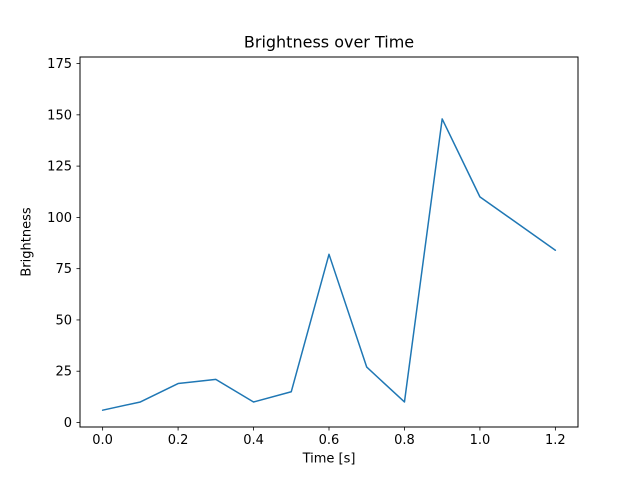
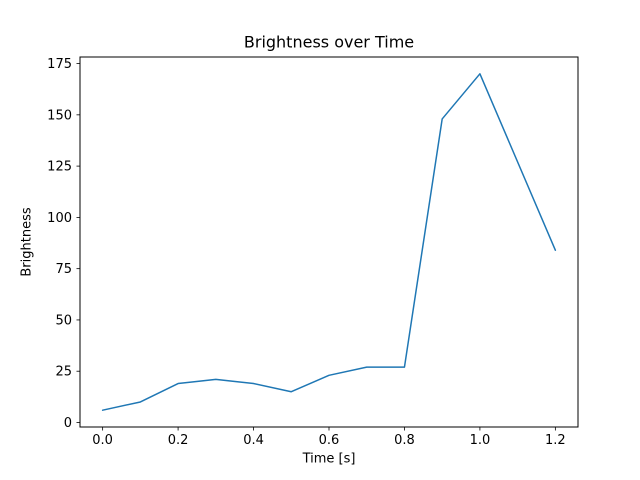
0.4: 10 -> 19
0.6: 82 -> 23
0.8: 10 -> 27
1.0: 110 -> 170
